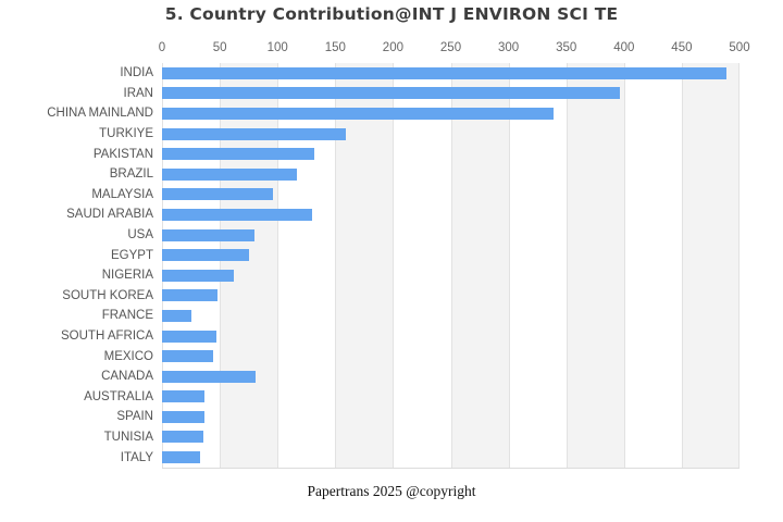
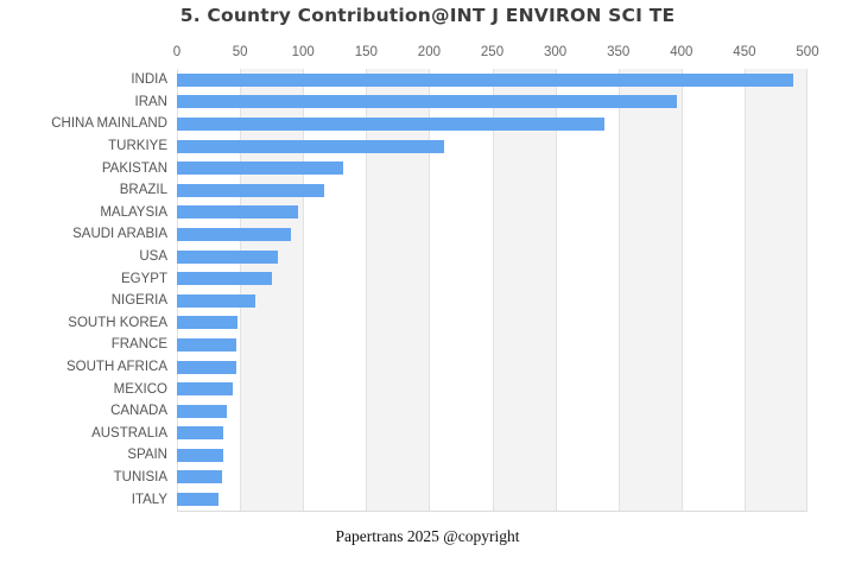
TURKIYE: 159 -> 212
SAUDI ARABIA: 130 -> 90
FRANCE: 25 -> 47
CANADA: 81 -> 40
